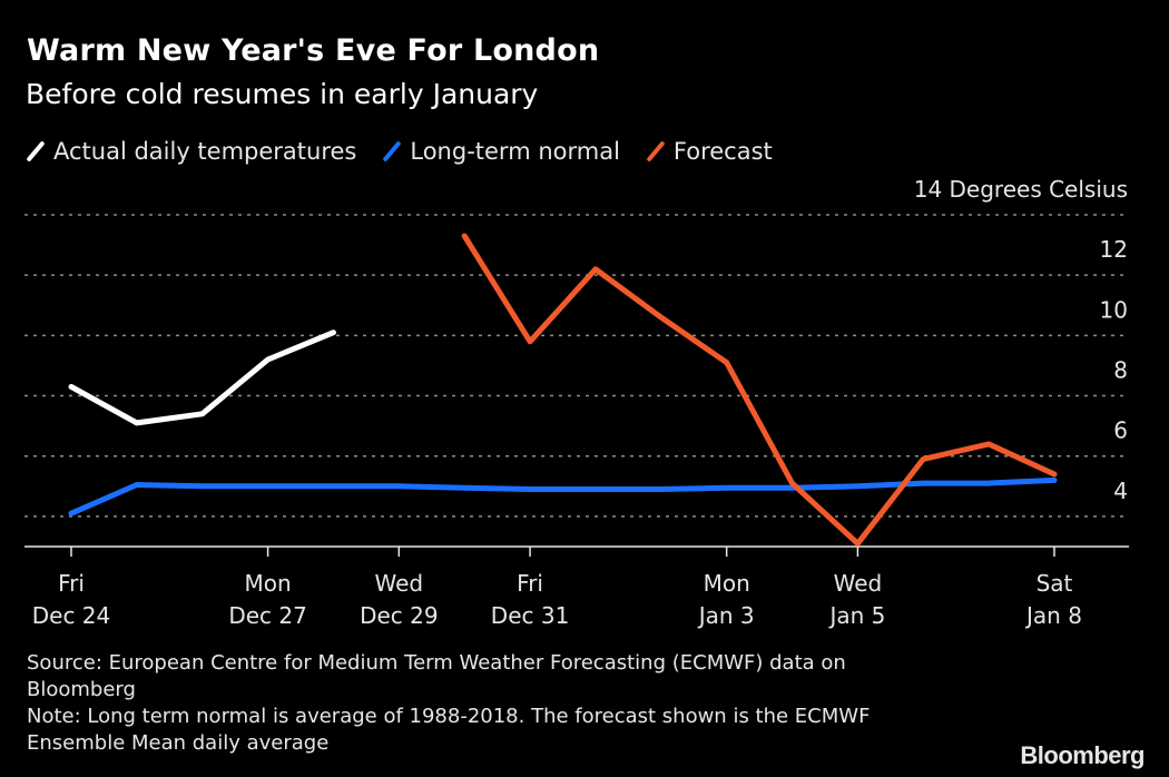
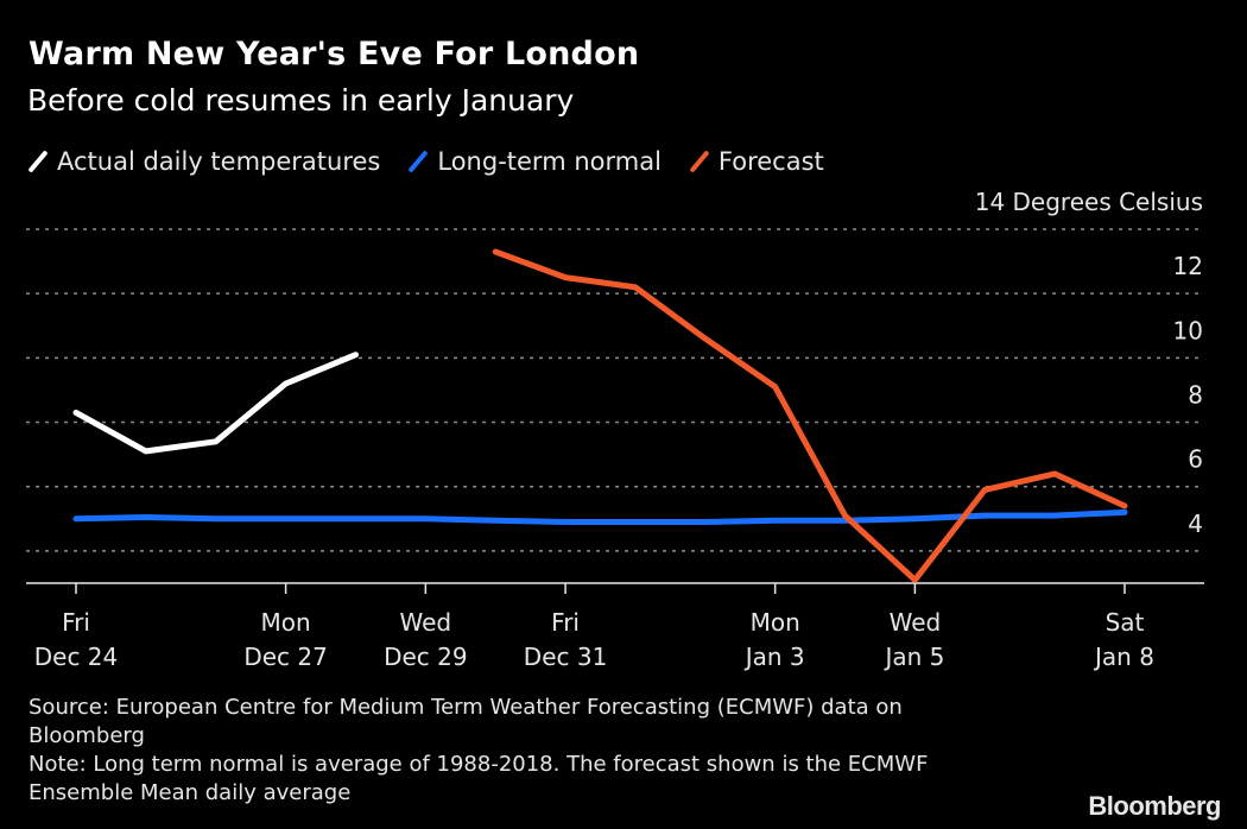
Long-term normal/Dec 24: 4.1 -> 5.0
Forecast/Dec 31: 9.8 -> 12.5
